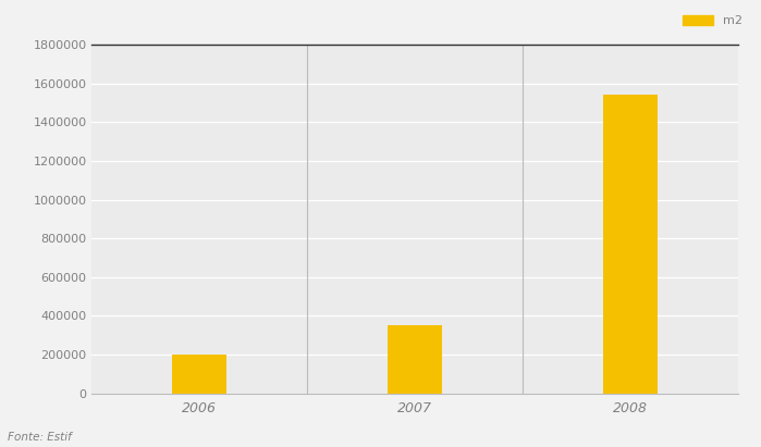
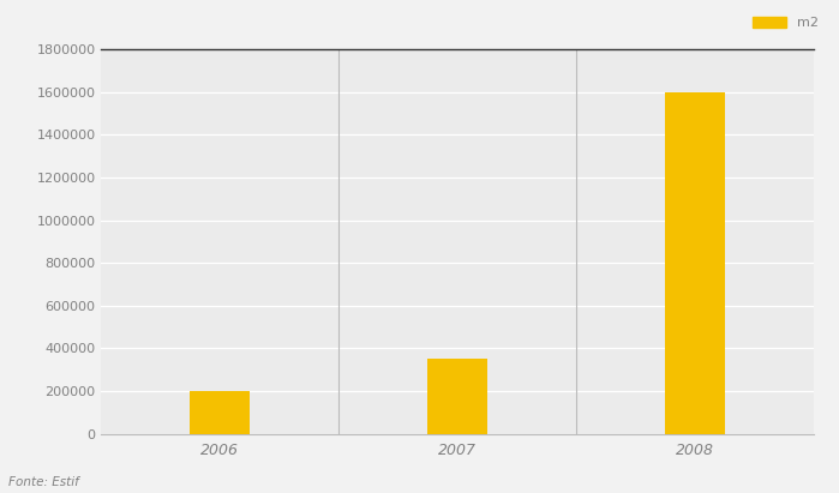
2008: 1540000 -> 1600000
